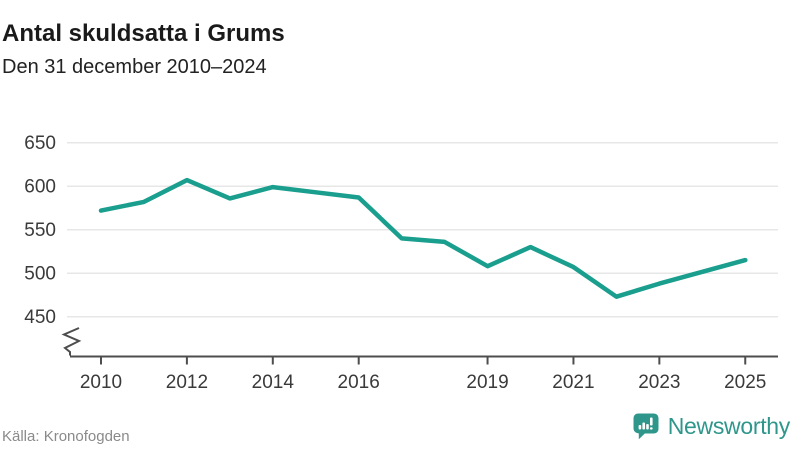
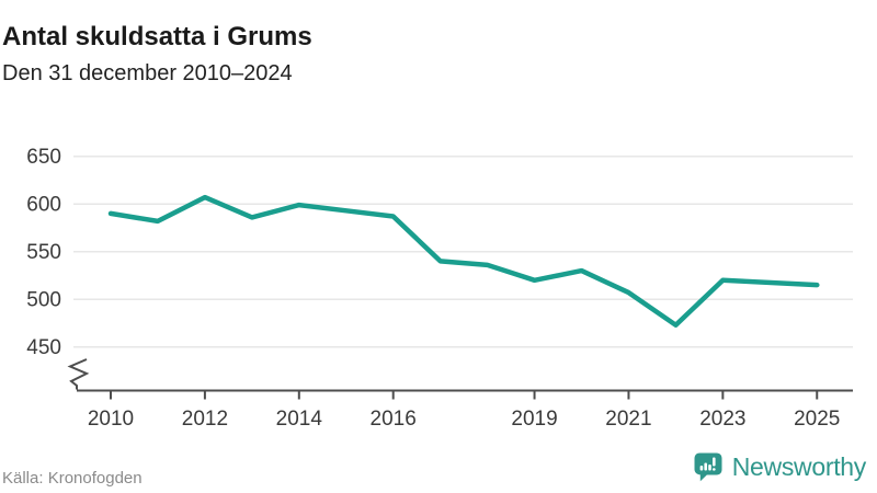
2010: 570 -> 590
2019: 510 -> 520
2023: 490 -> 520
